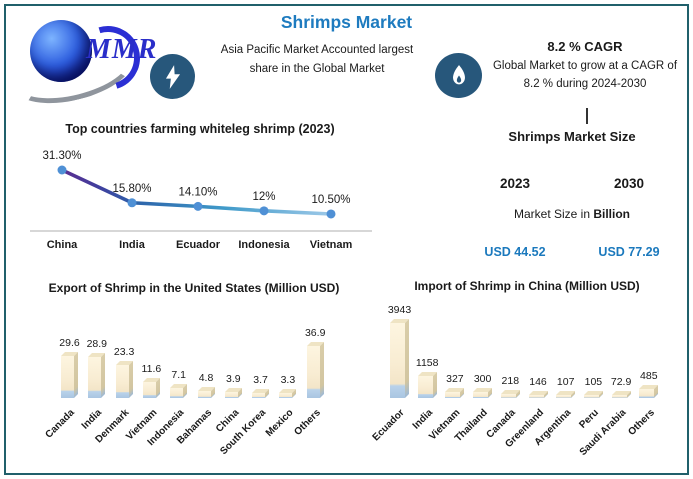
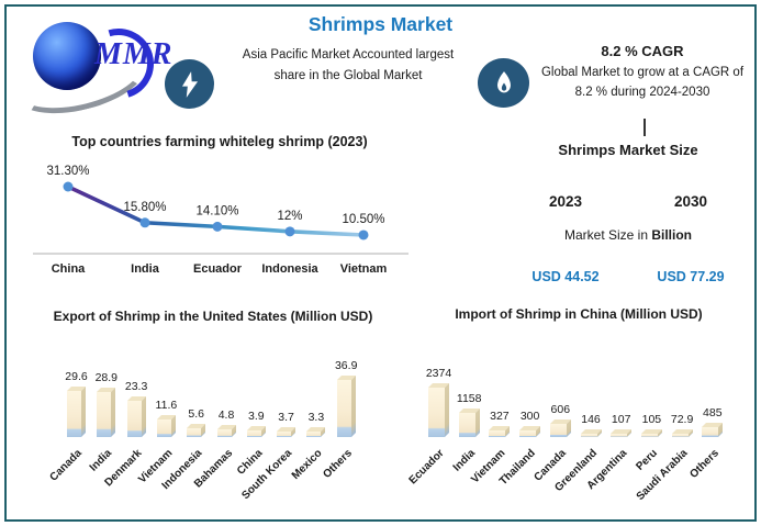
Export of Shrimp in the United States (Million USD)/Indonesia: 7.1 -> 5.6
Import of Shrimp in China (Million USD)/Ecuador: 3943 -> 2374
Import of Shrimp in China (Million USD)/Canada: 218 -> 606
